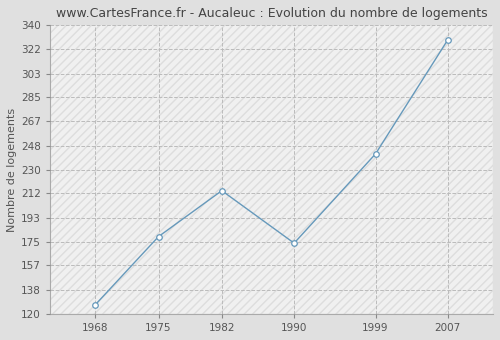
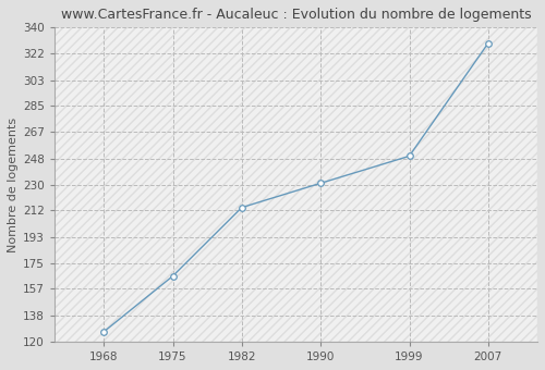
1975: 179 -> 166
1990: 174 -> 231
1999: 242 -> 250
